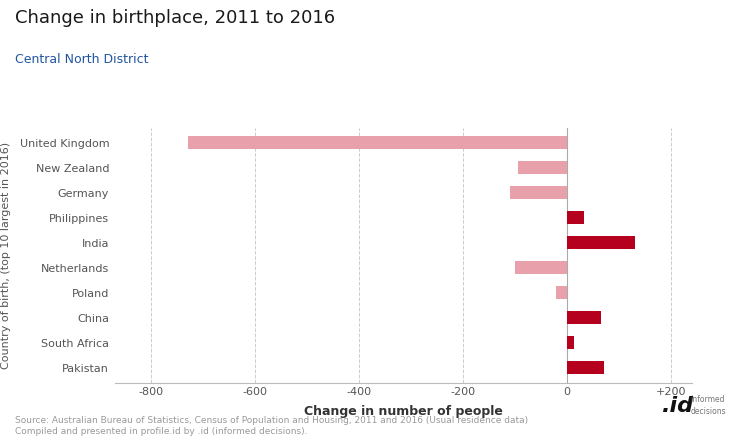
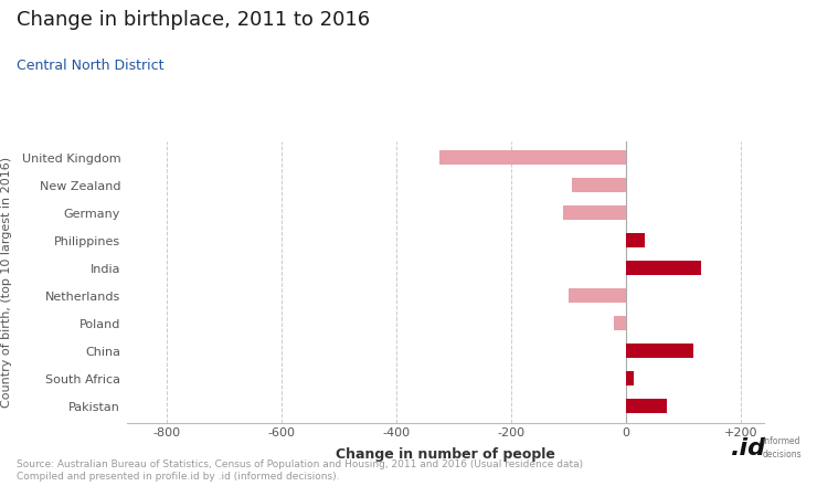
United Kingdom: -730 -> -326
China: 65 -> 118
